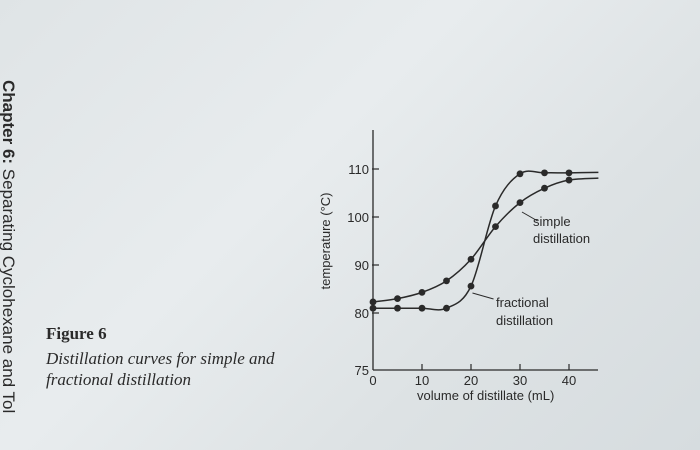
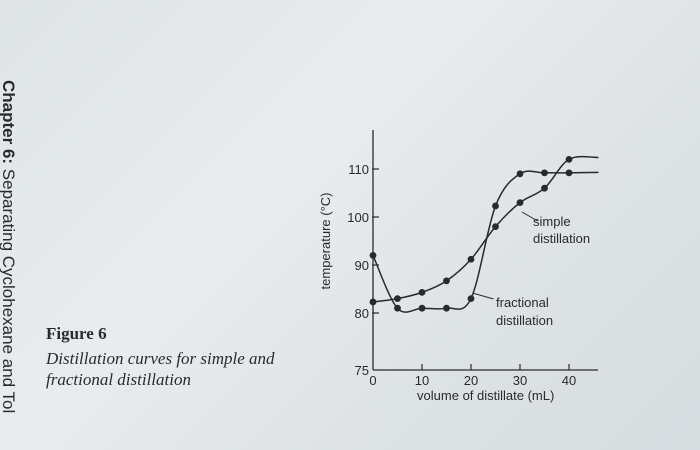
fractional distillation/0: 81 -> 92
fractional distillation/20: 86 -> 83
simple distillation/40: 108 -> 112
